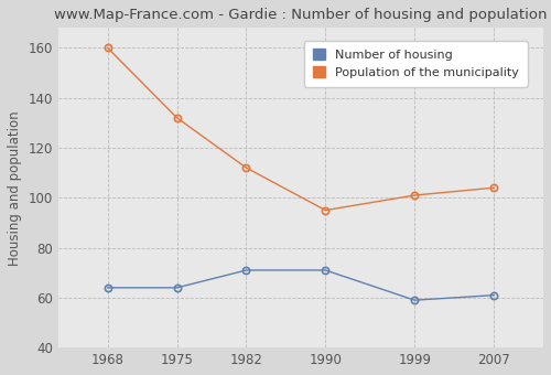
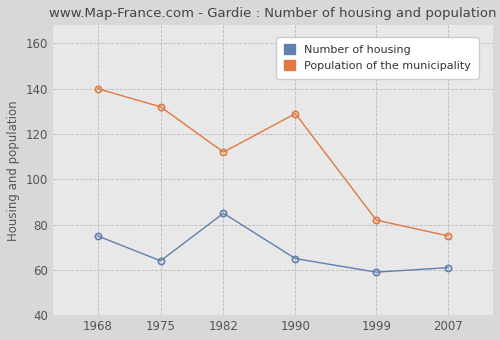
Number of housing/1968: 64 -> 75
Population of the municipality/1968: 160 -> 140
Number of housing/1982: 71 -> 85
Number of housing/1990: 71 -> 65
Population of the municipality/1990: 95 -> 129
Population of the municipality/1999: 101 -> 82
Population of the municipality/2007: 104 -> 75
